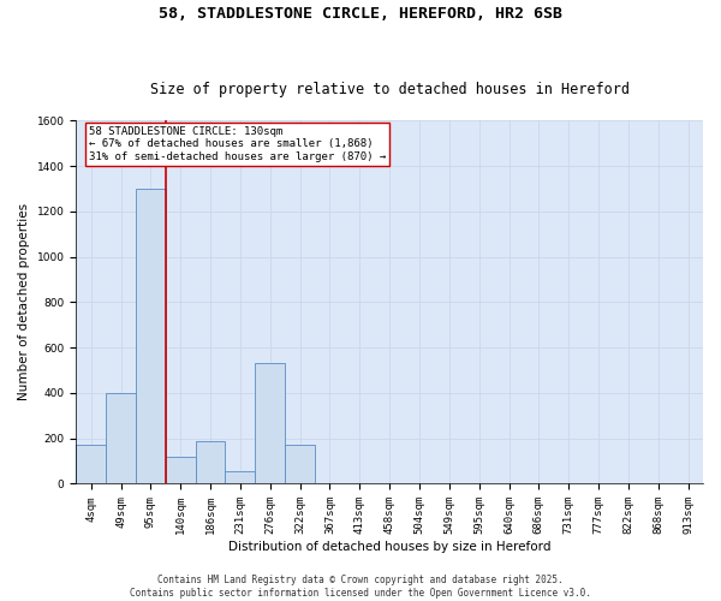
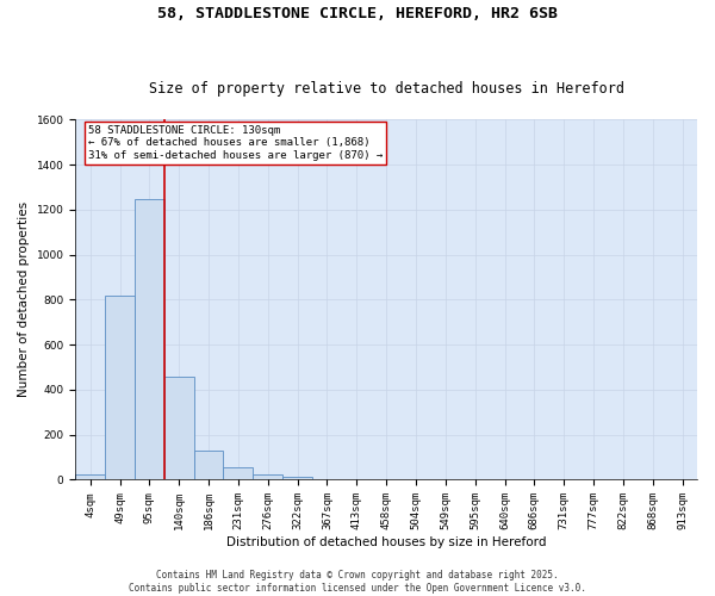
4sqm: 170 -> 20
49sqm: 400 -> 820
95sqm: 1300 -> 1250
140sqm: 120 -> 460
186sqm: 190 -> 130
276sqm: 530 -> 20
322sqm: 170 -> 10
